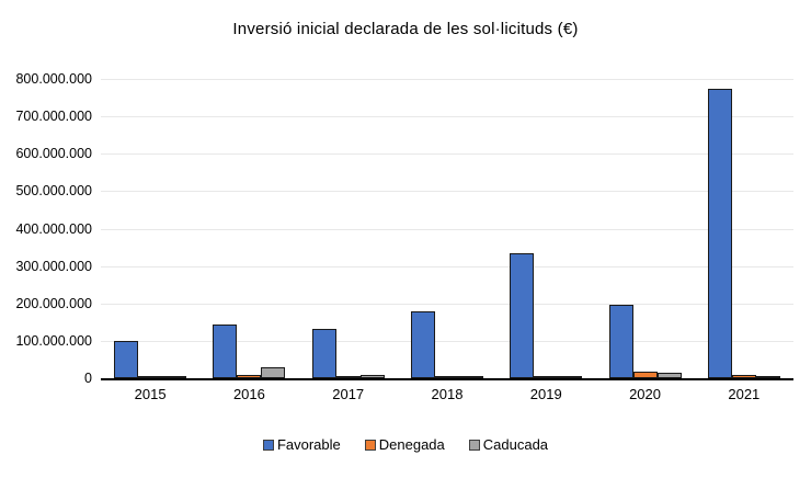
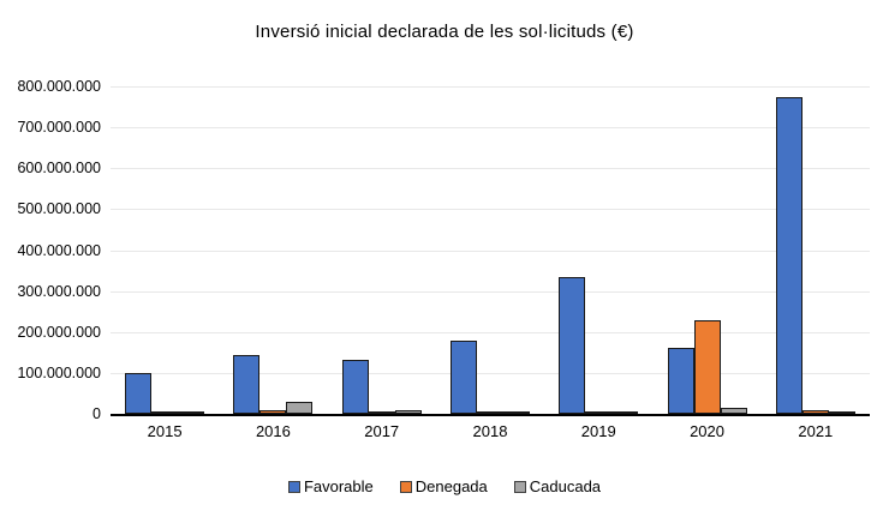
Favorable/2020: 200000000 -> 160000000
Denegada/2020: 20000000 -> 230000000
